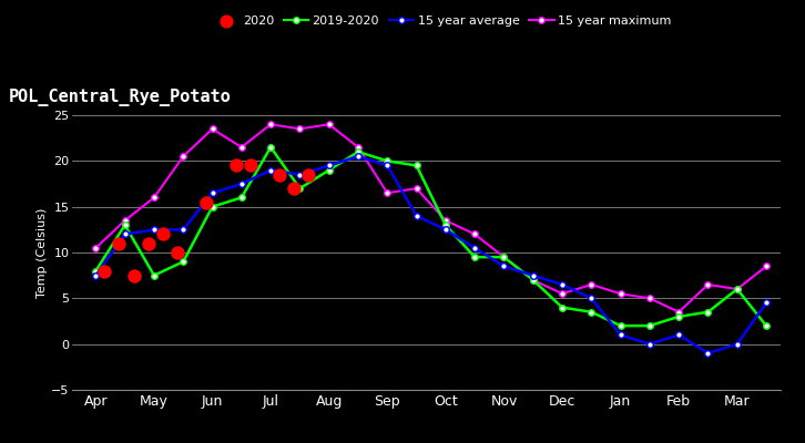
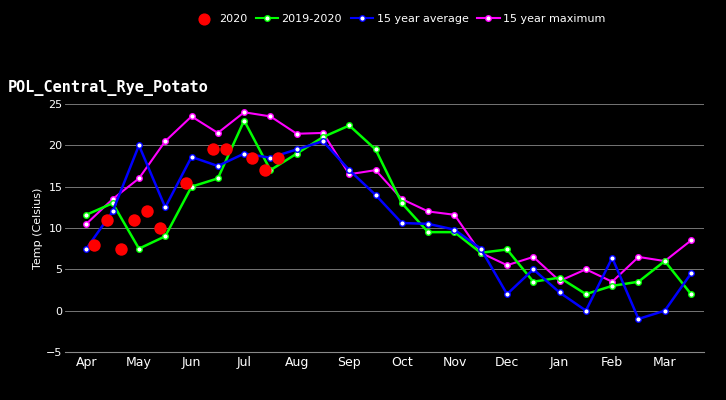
2019-2020/Apr: 8.0 -> 11.6
15 year average/May: 12.5 -> 20.0
15 year average/Jun: 16.5 -> 18.6
2019-2020/Jul: 21.5 -> 23.0
15 year maximum/Aug: 24.0 -> 21.4
2019-2020/Sep: 20.0 -> 22.4
15 year average/Sep: 19.5 -> 17.0
15 year average/Oct: 12.5 -> 10.6
15 year average/Nov: 8.5 -> 9.8
15 year maximum/Nov: 9.5 -> 11.6
2019-2020/Dec: 4.0 -> 7.4
15 year average/Dec: 6.5 -> 2.0
2019-2020/Jan: 2.0 -> 4.0
15 year average/Jan: 1.0 -> 2.2
15 year maximum/Jan: 5.5 -> 3.6
15 year average/Feb: 1.0 -> 6.4
